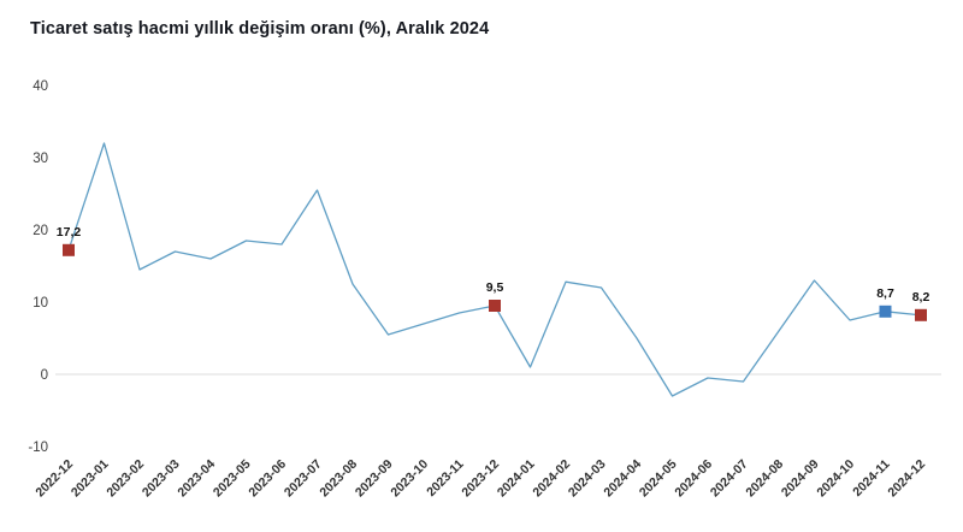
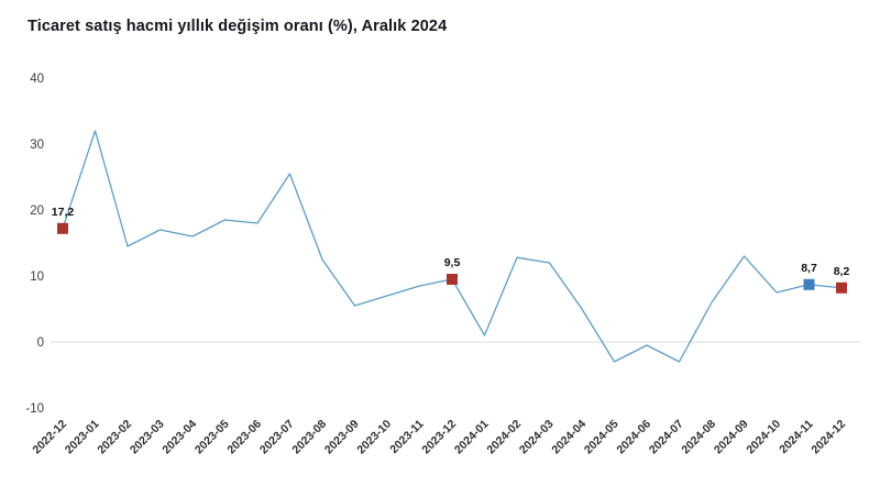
2024-07: -1 -> -3
